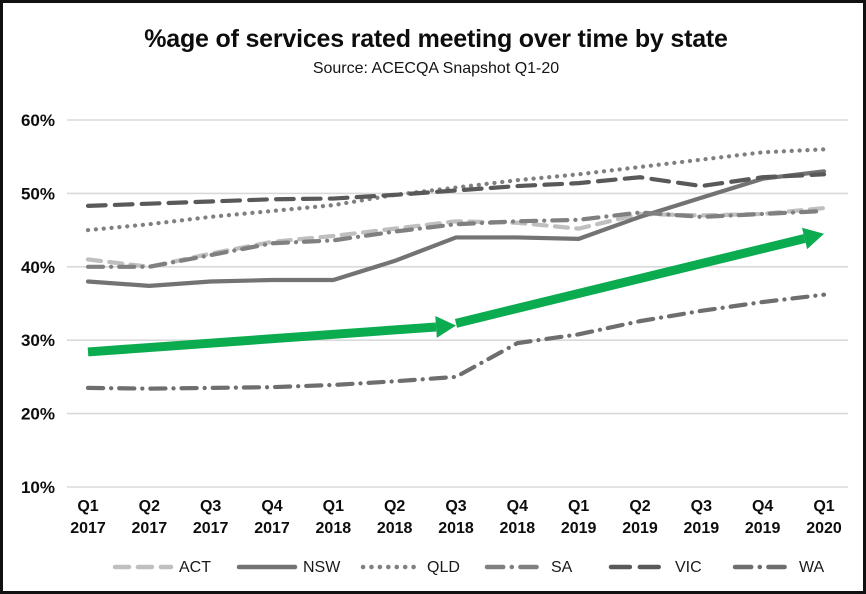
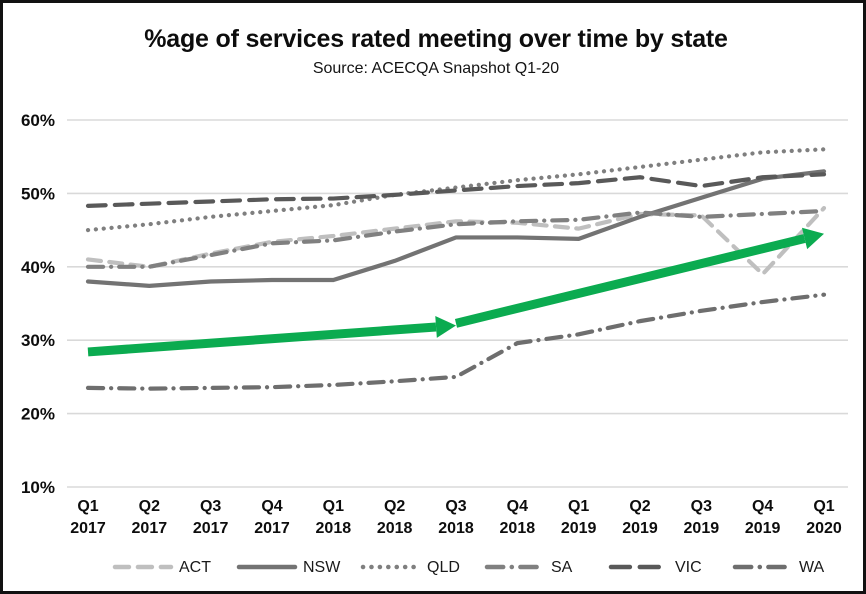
ACT/Q4 2019: 47% -> 39%
